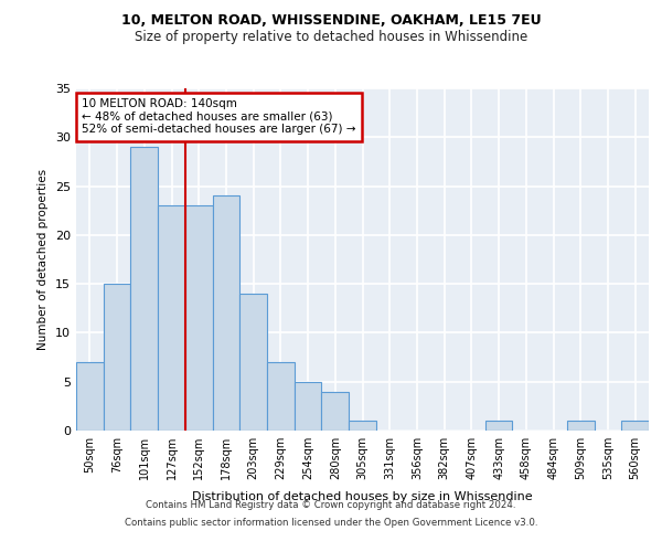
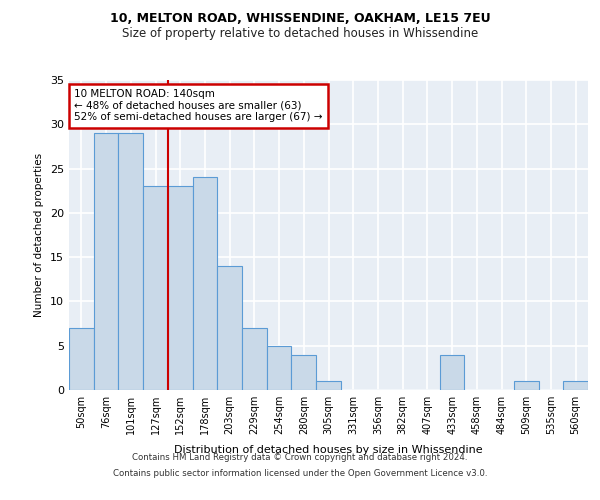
76sqm: 15 -> 29
433sqm: 1 -> 4
